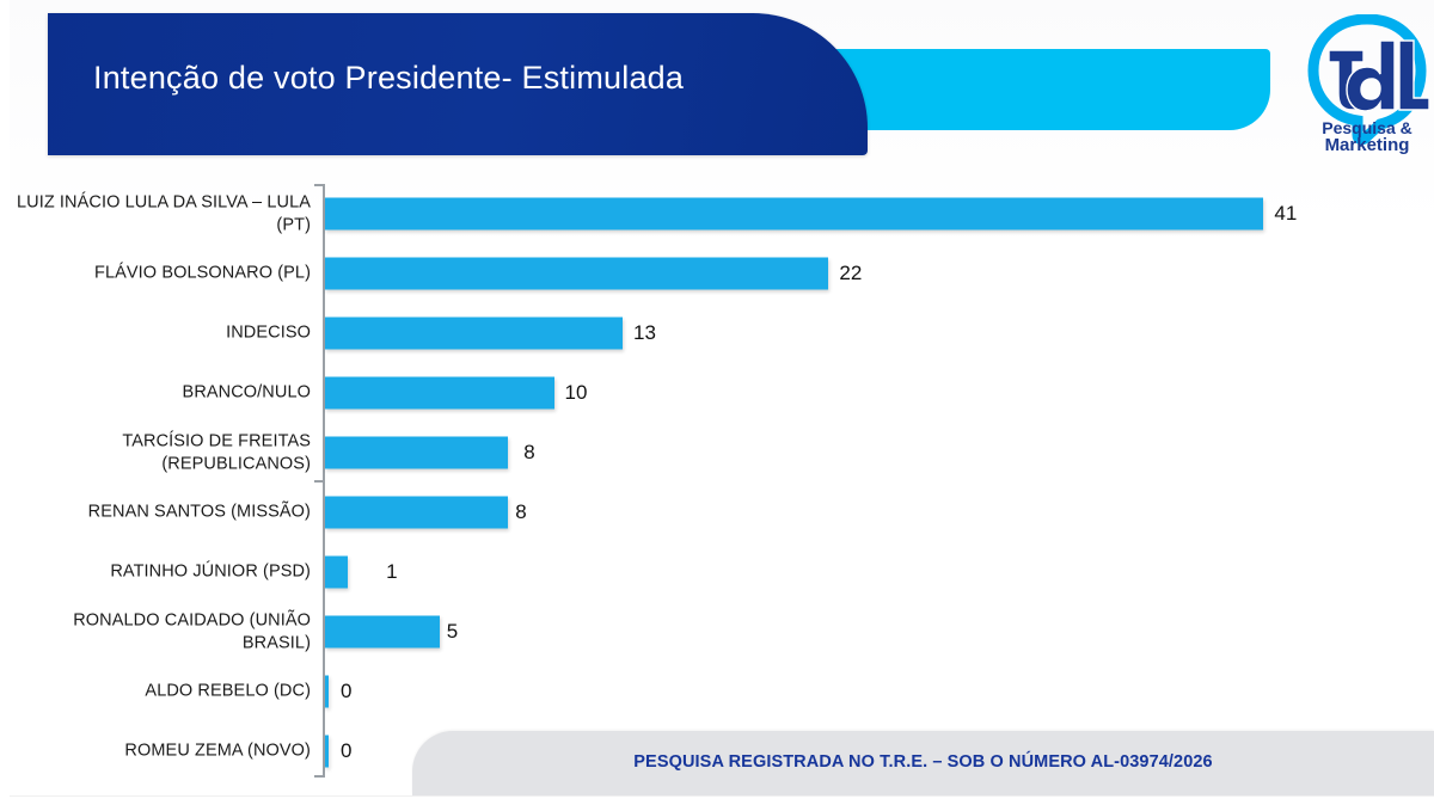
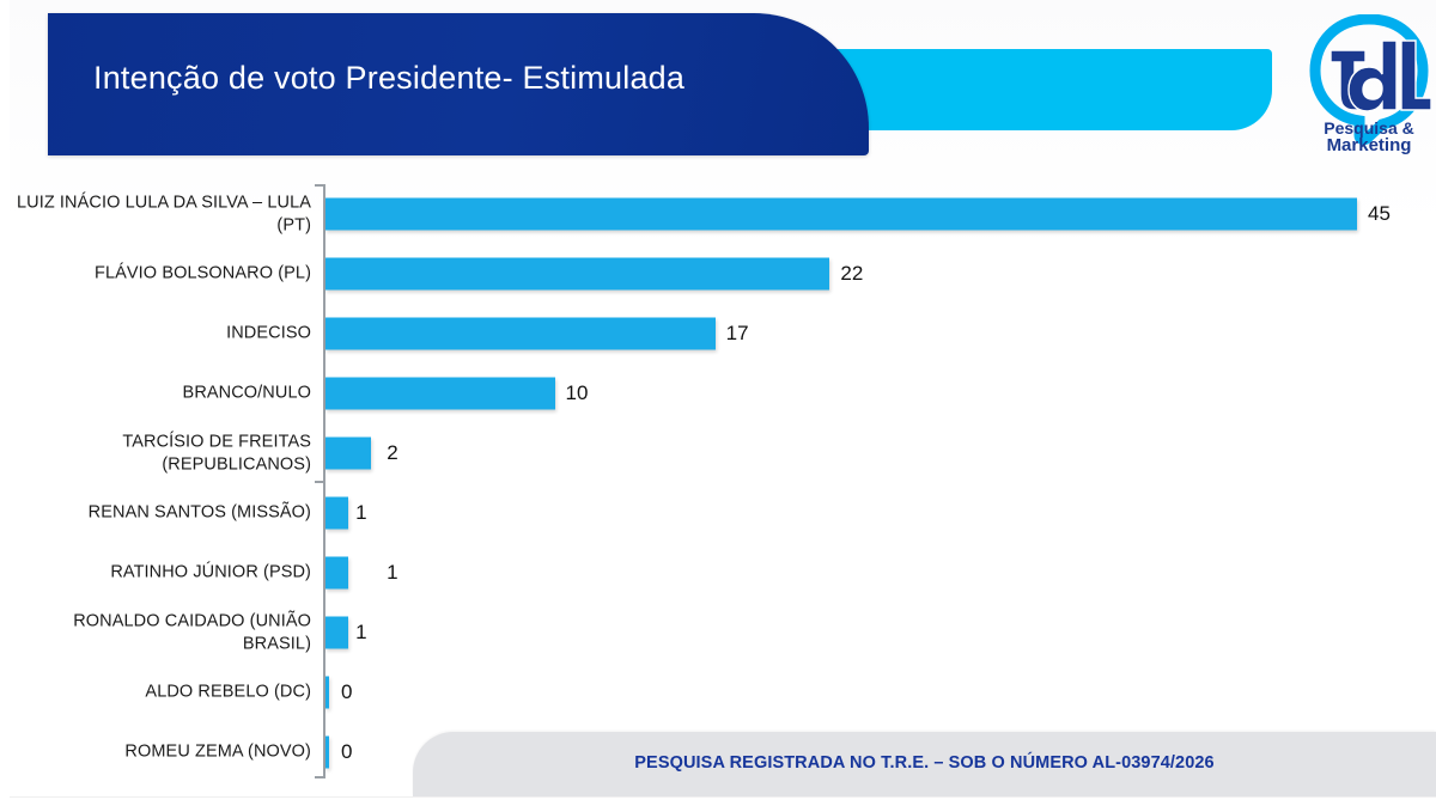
LUIZ INÁCIO LULA DA SILVA – LULA (PT): 41 -> 45
INDECISO: 13 -> 17
TARCÍSIO DE FREITAS (REPUBLICANOS): 8 -> 2
RENAN SANTOS (MISSÃO): 8 -> 1
RONALDO CAIDADO (UNIÃO BRASIL): 5 -> 1
